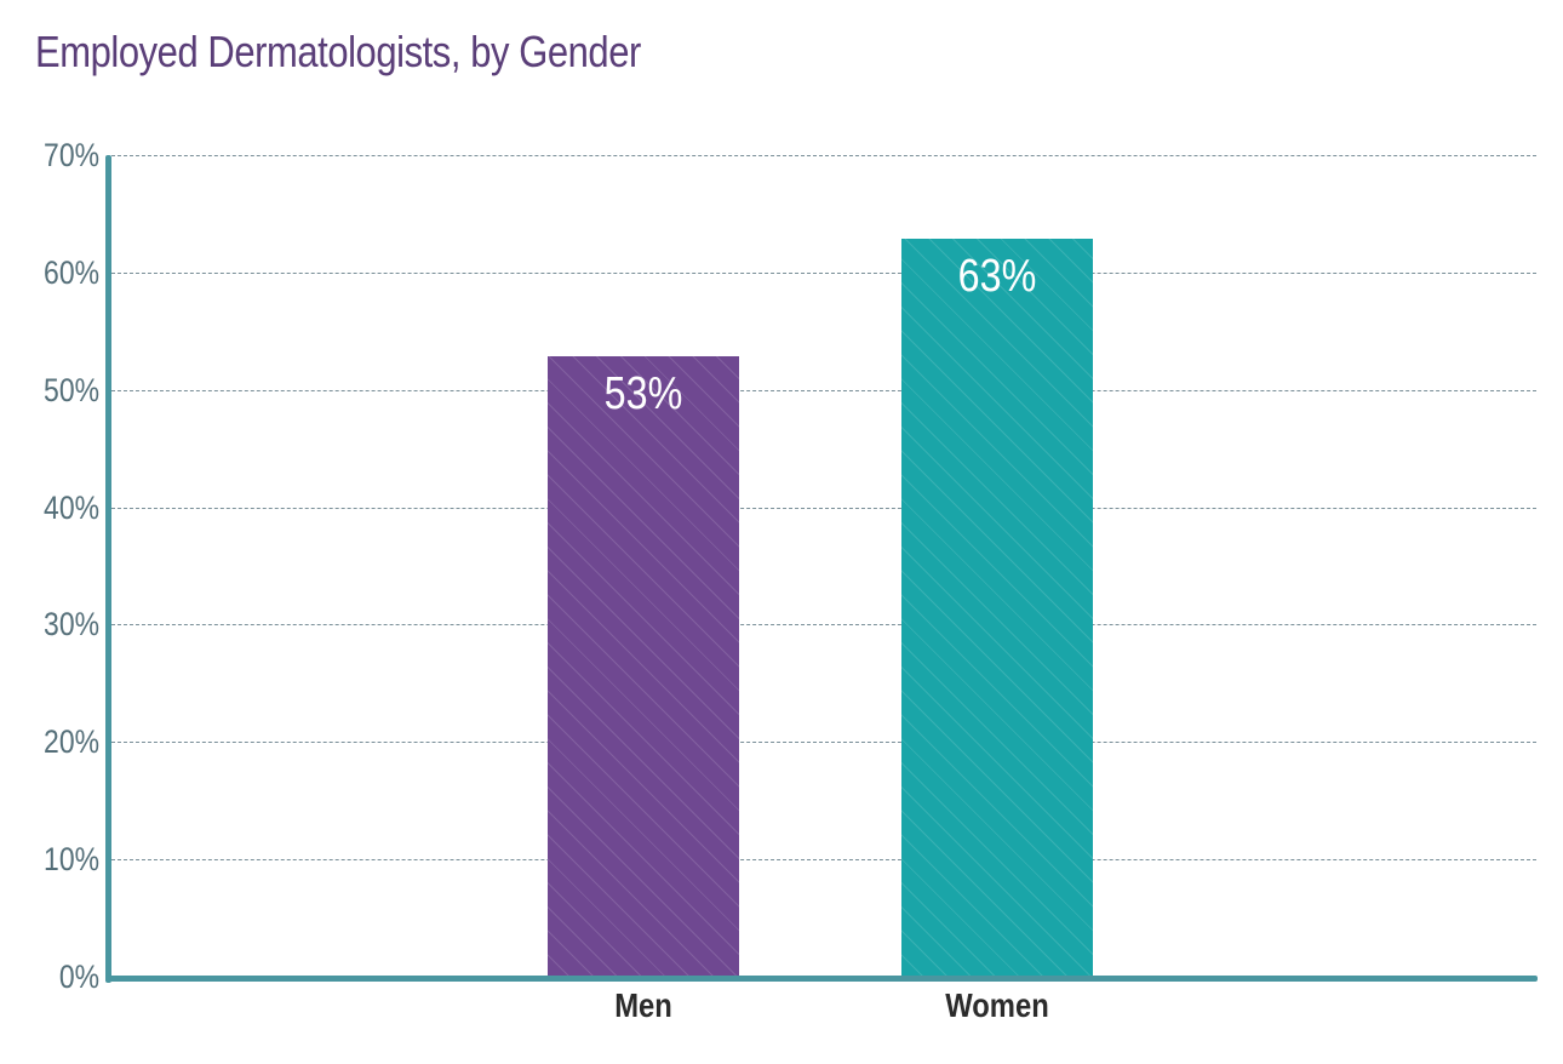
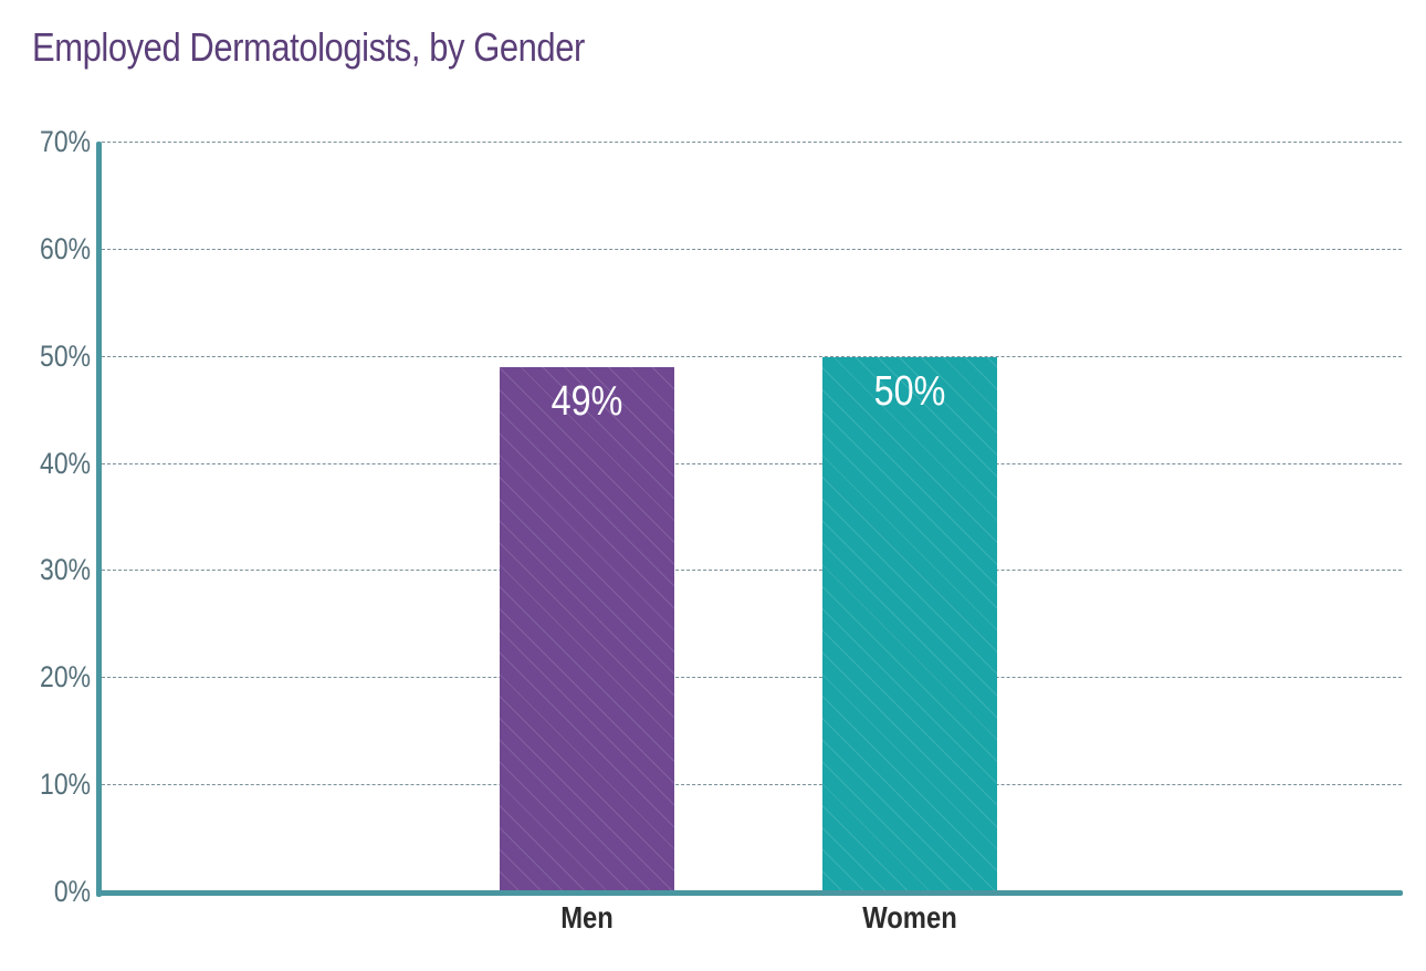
Men: 53% -> 49%
Women: 63% -> 50%
